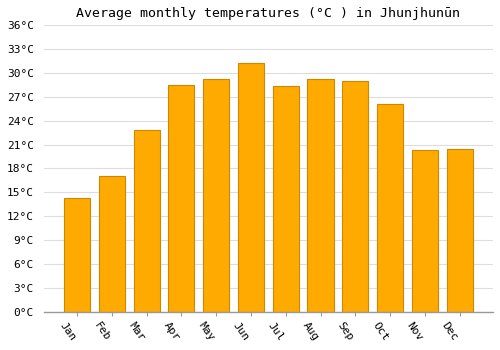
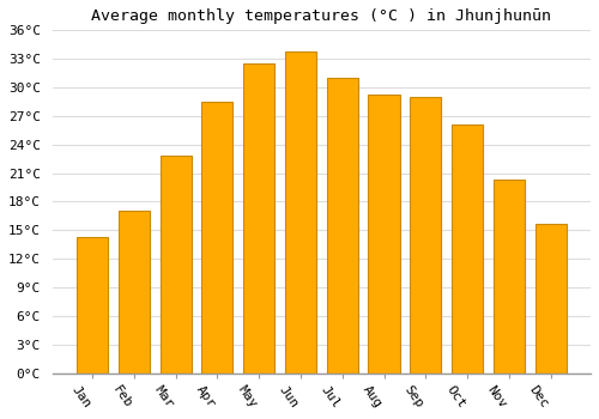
May: 29.2°C -> 32.5°C
Jun: 31.2°C -> 33.8°C
Jul: 28.4°C -> 31.0°C
Dec: 20.4°C -> 15.7°C
